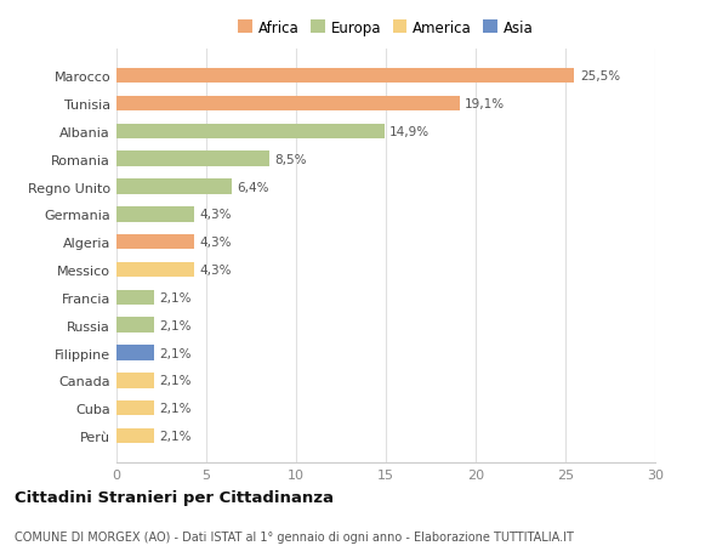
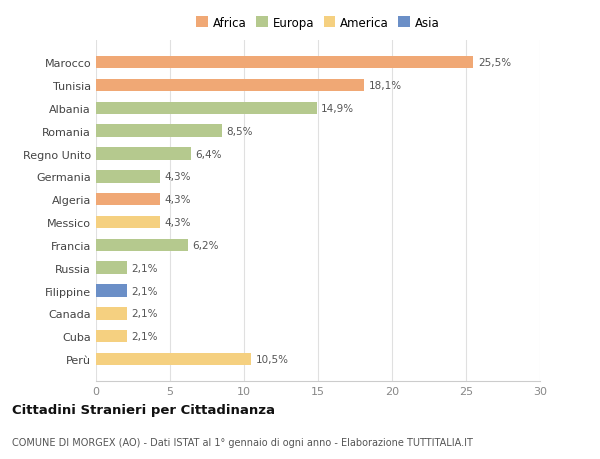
Tunisia: 19,1% -> 18,1%
Francia: 2,1% -> 6,2%
Perù: 2,1% -> 10,5%
